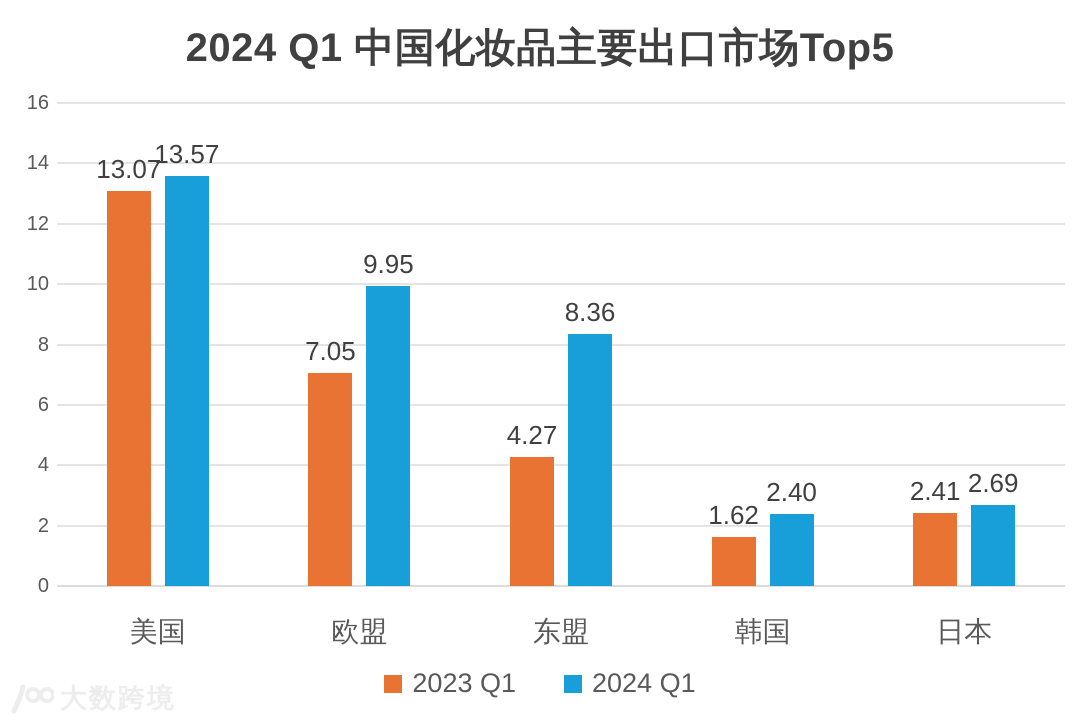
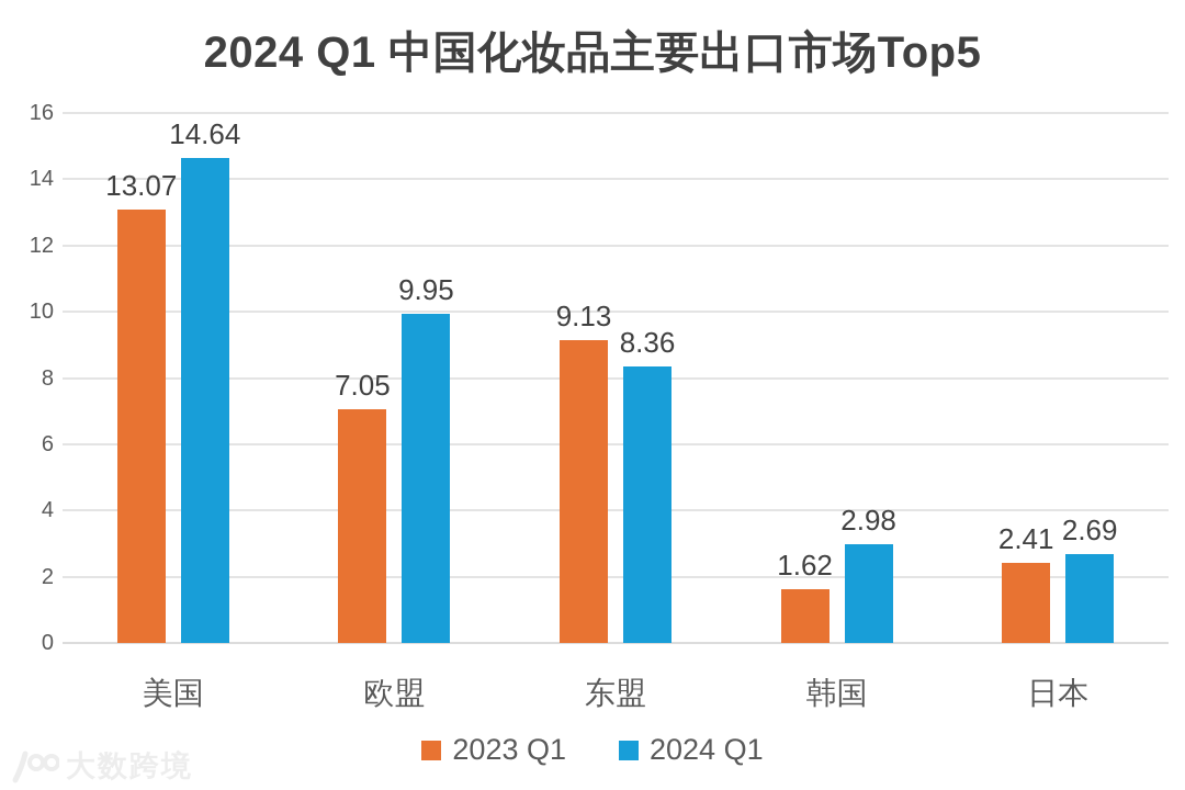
2024 Q1/美国: 13.57 -> 14.64
2023 Q1/东盟: 4.27 -> 9.13
2024 Q1/韩国: 2.40 -> 2.98
